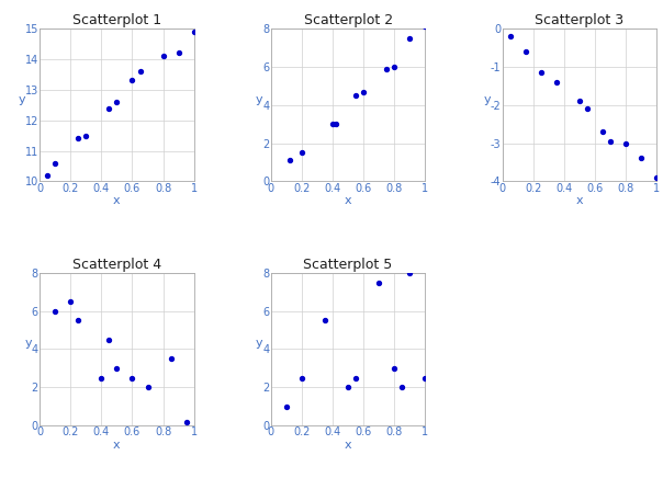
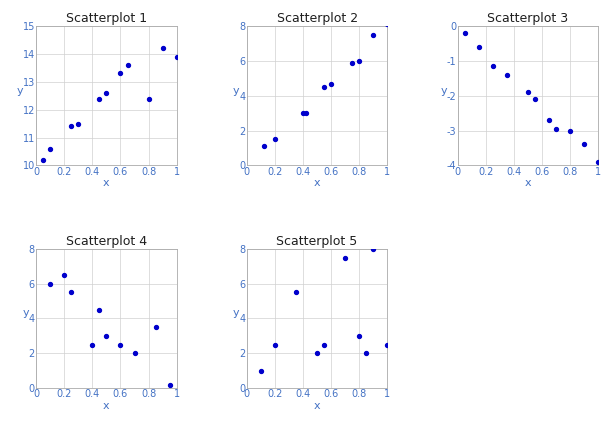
Scatterplot 1/0.8: 14.1 -> 12.4
Scatterplot 1/1: 14.9 -> 13.9
